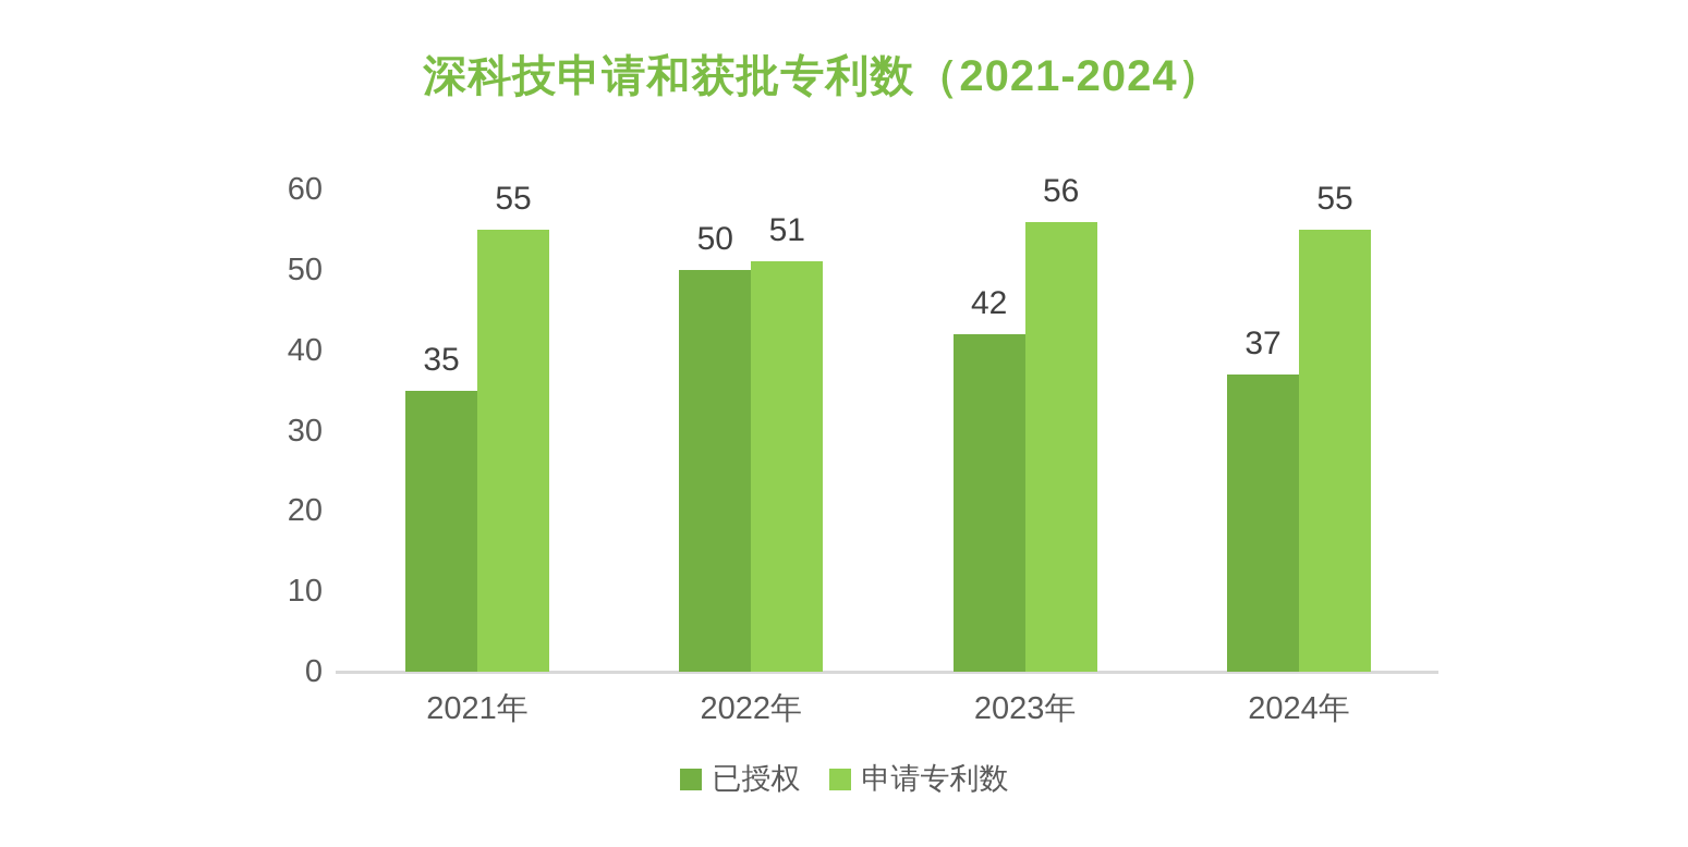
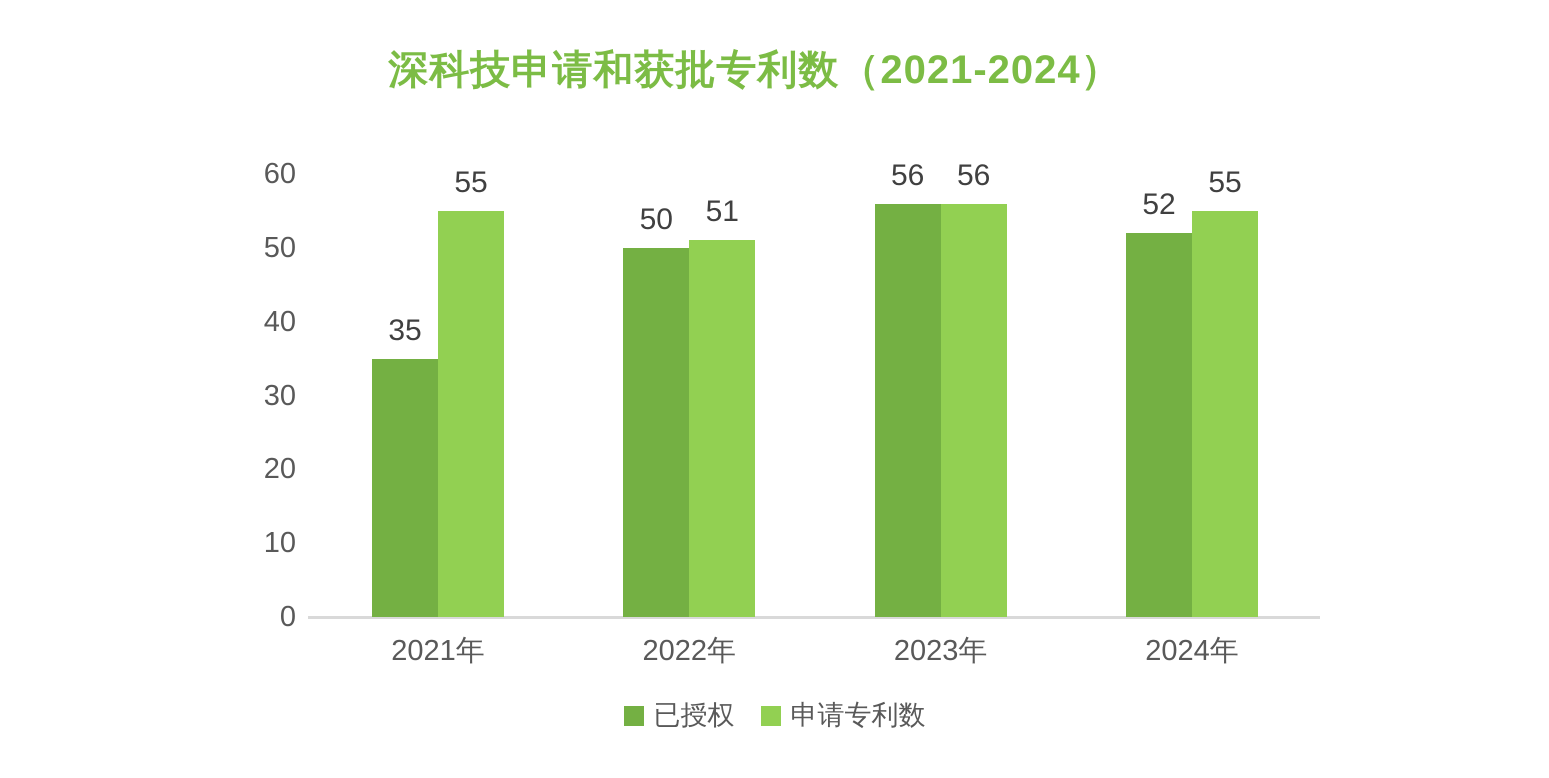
已授权/2023年: 42 -> 56
已授权/2024年: 37 -> 52
